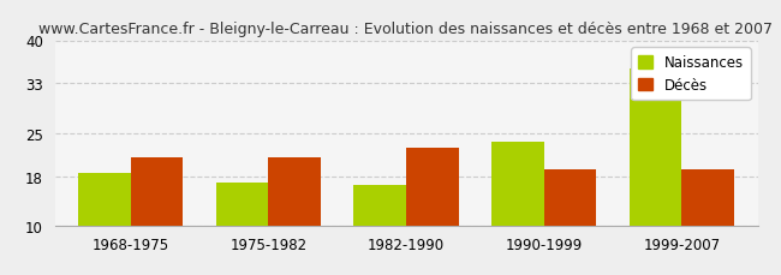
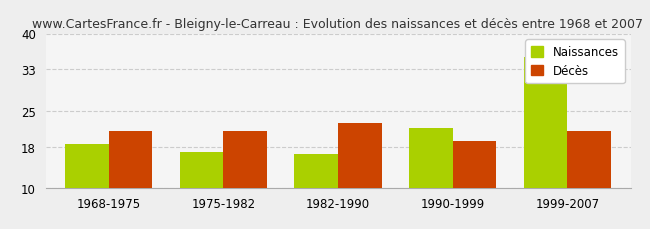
Naissances/1990-1999: 23.5 -> 21.6
Décès/1999-2007: 19.0 -> 21.0
